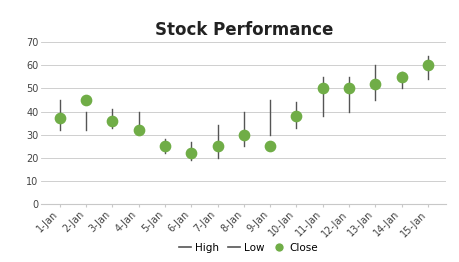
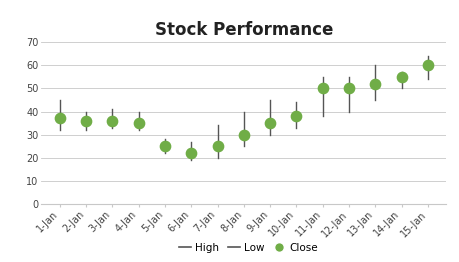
2-Jan: 45 -> 36
4-Jan: 32 -> 35
9-Jan: 25 -> 35
